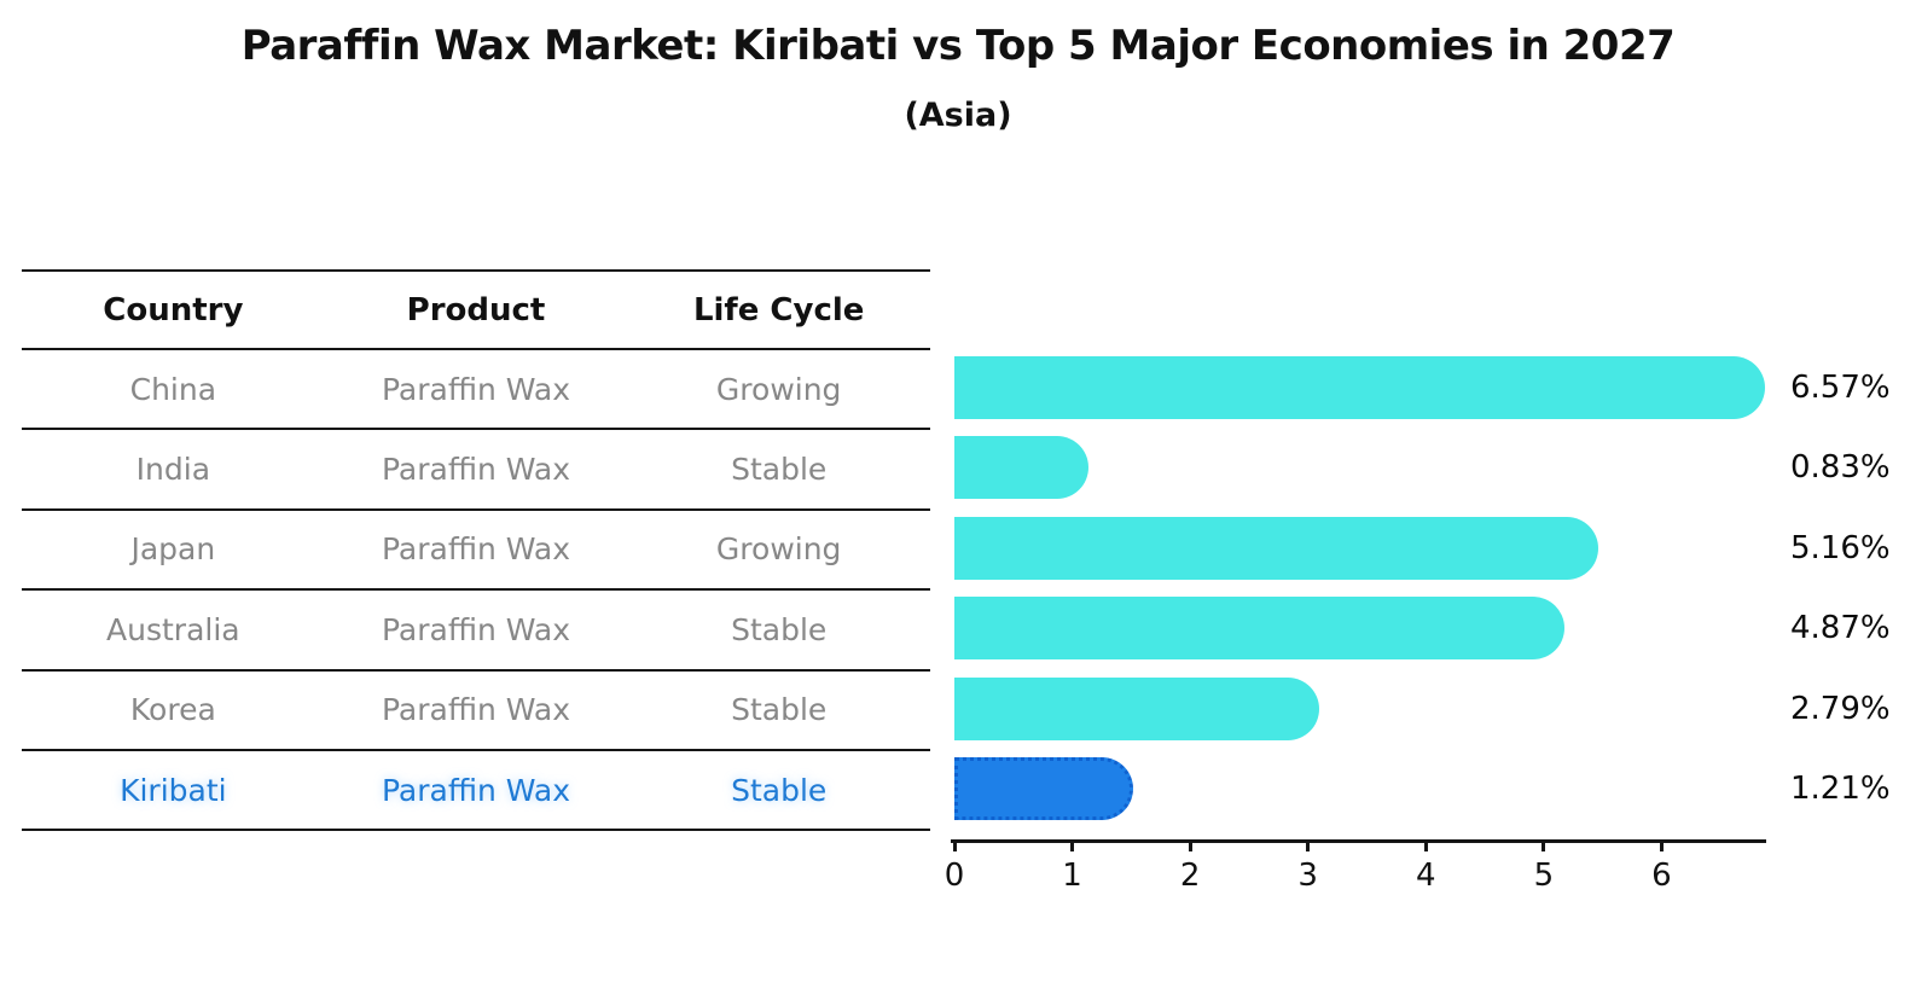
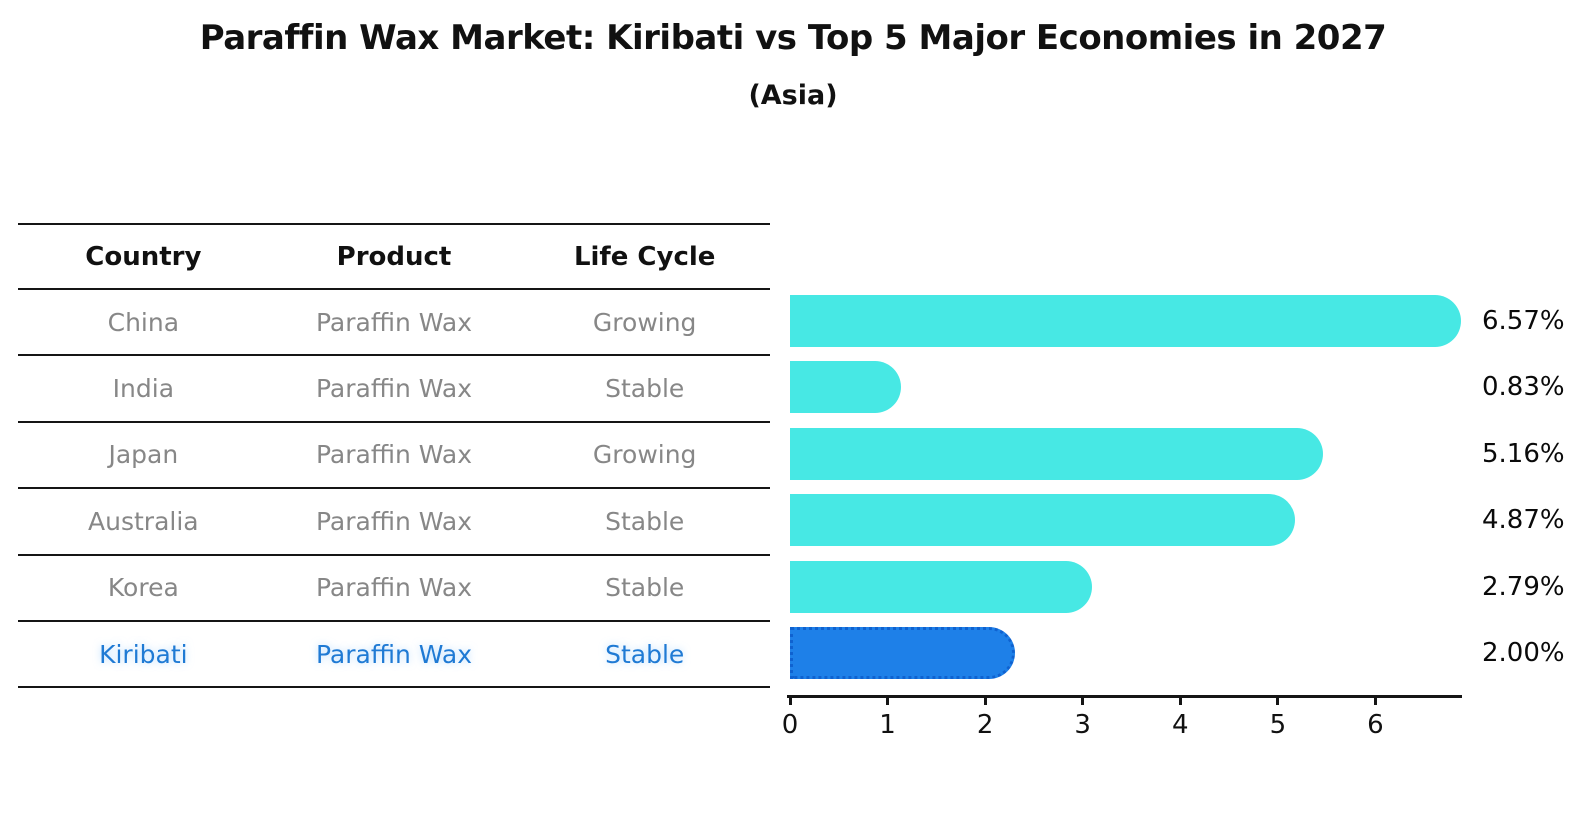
Kiribati: 1.21% -> 2.00%
